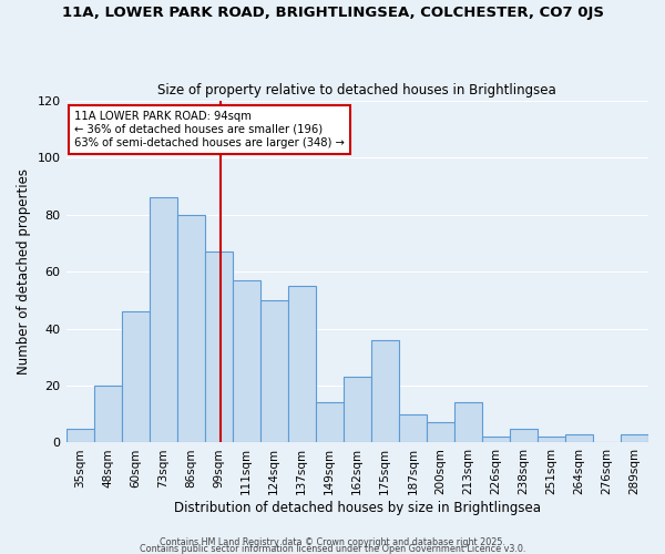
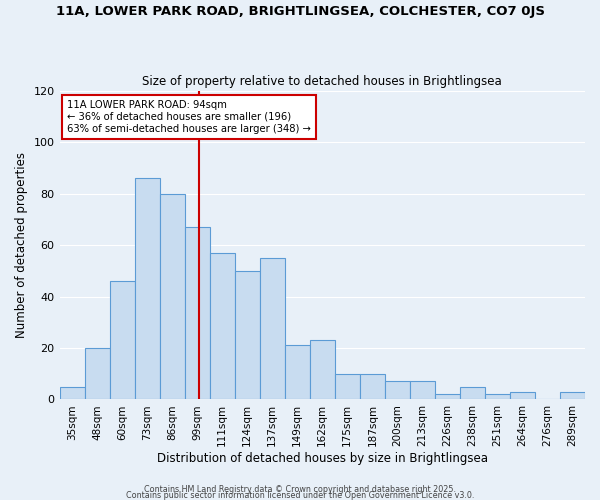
149sqm: 14 -> 21
175sqm: 36 -> 10
213sqm: 14 -> 7
